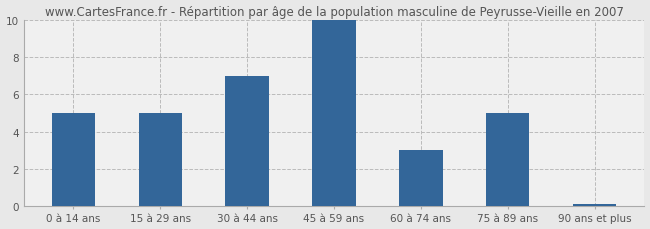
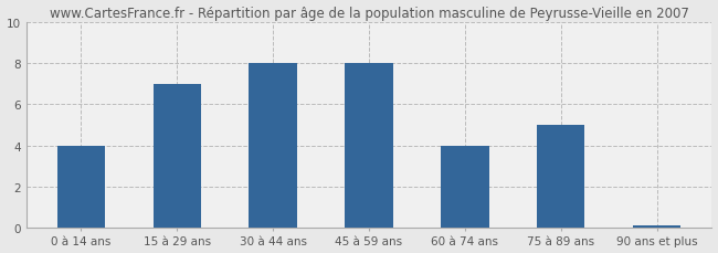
0 à 14 ans: 5.0 -> 4.0
15 à 29 ans: 5.0 -> 7.0
30 à 44 ans: 7.0 -> 8.0
45 à 59 ans: 10.0 -> 8.0
60 à 74 ans: 3.0 -> 4.0
